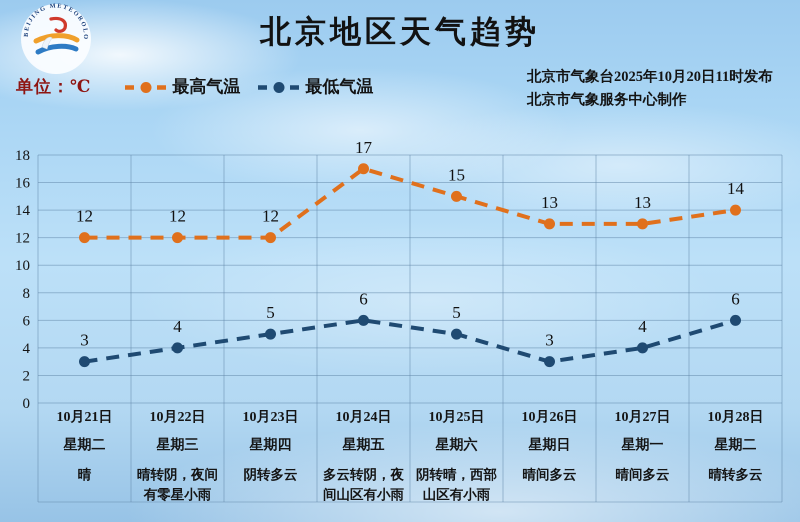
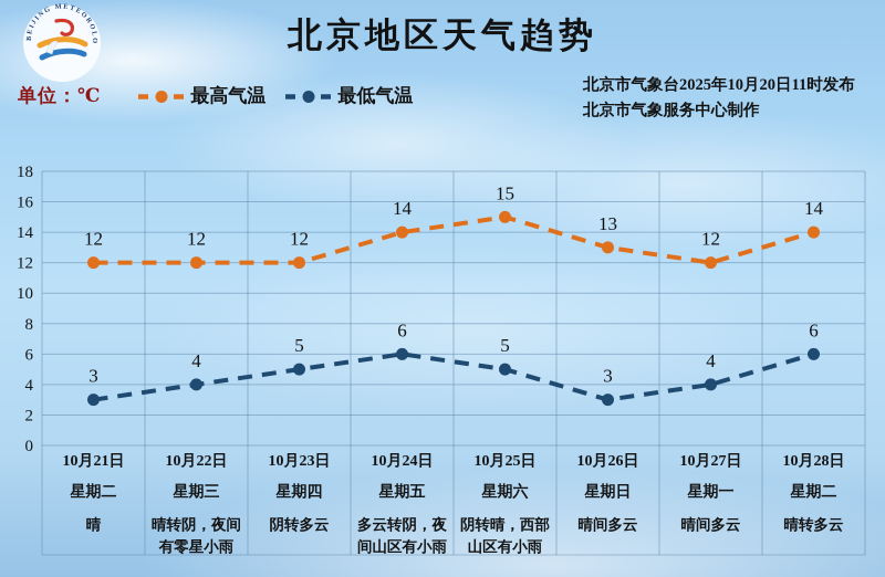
最高气温/10月24日: 17 -> 14
最高气温/10月27日: 13 -> 12
